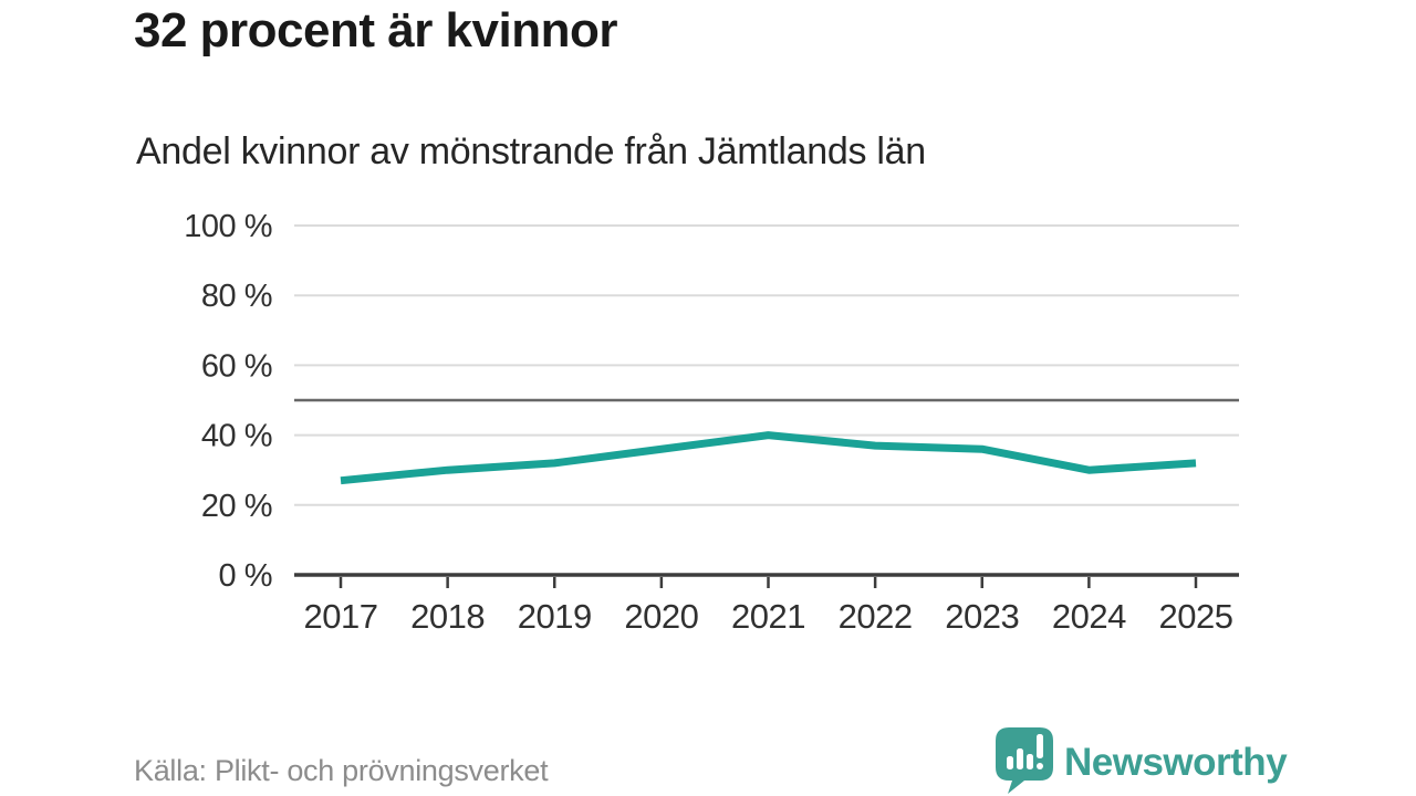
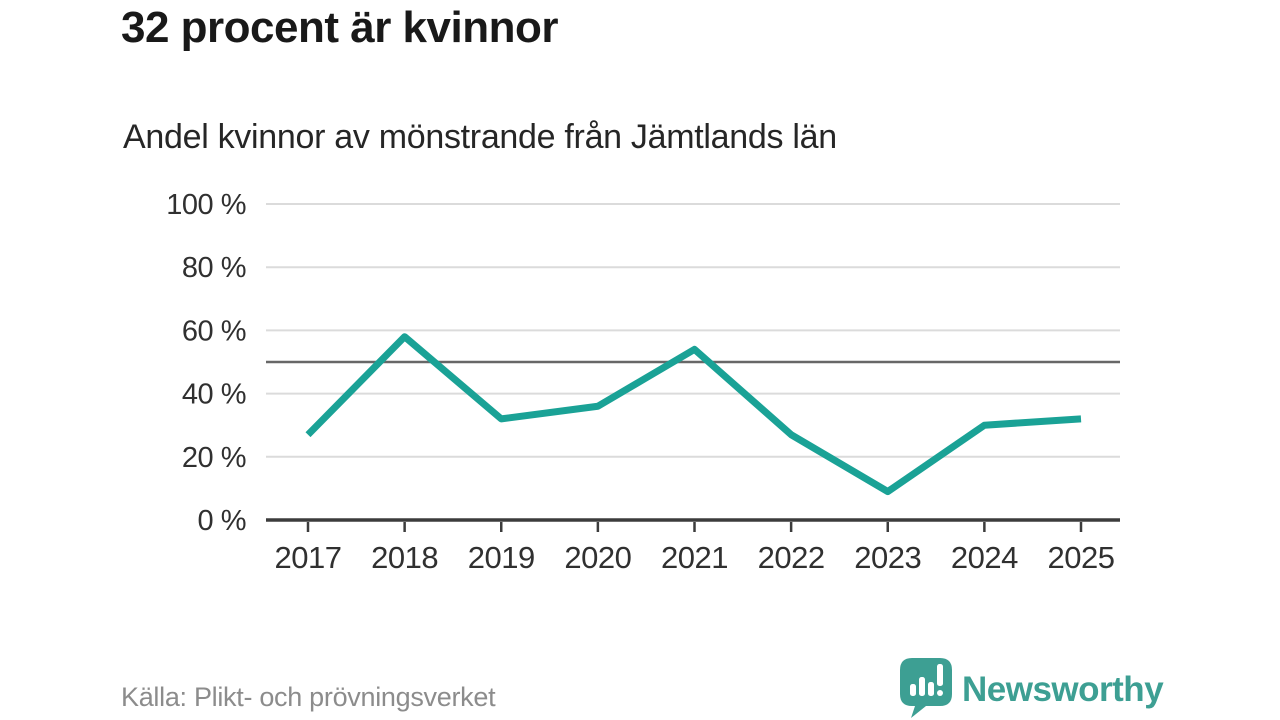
2018: 30% -> 58%
2021: 40% -> 54%
2022: 37% -> 27%
2023: 36% -> 9%
